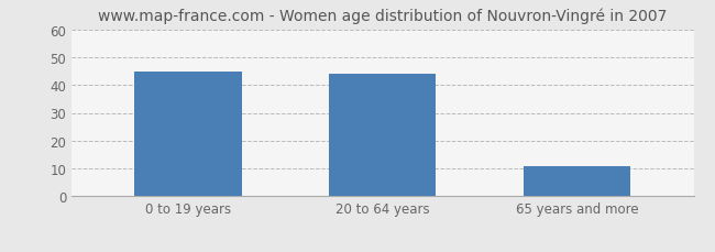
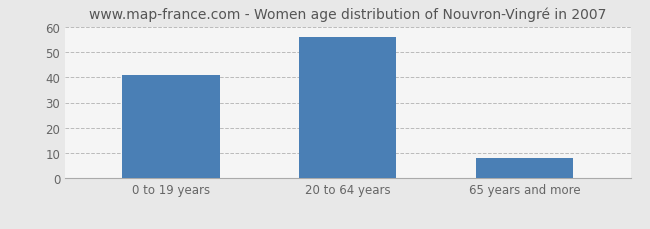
0 to 19 years: 45 -> 41
20 to 64 years: 44 -> 56
65 years and more: 11 -> 8
